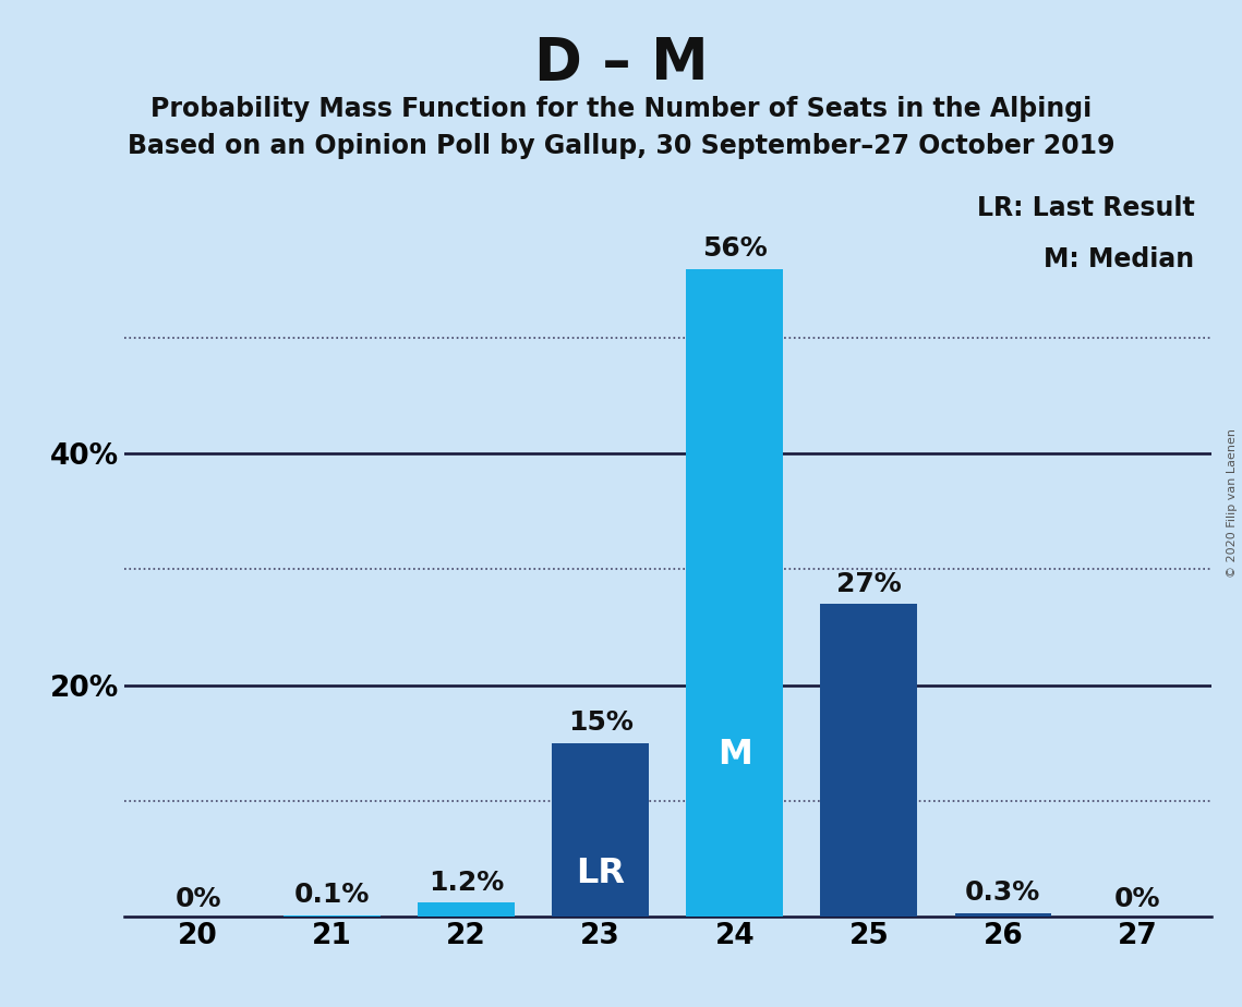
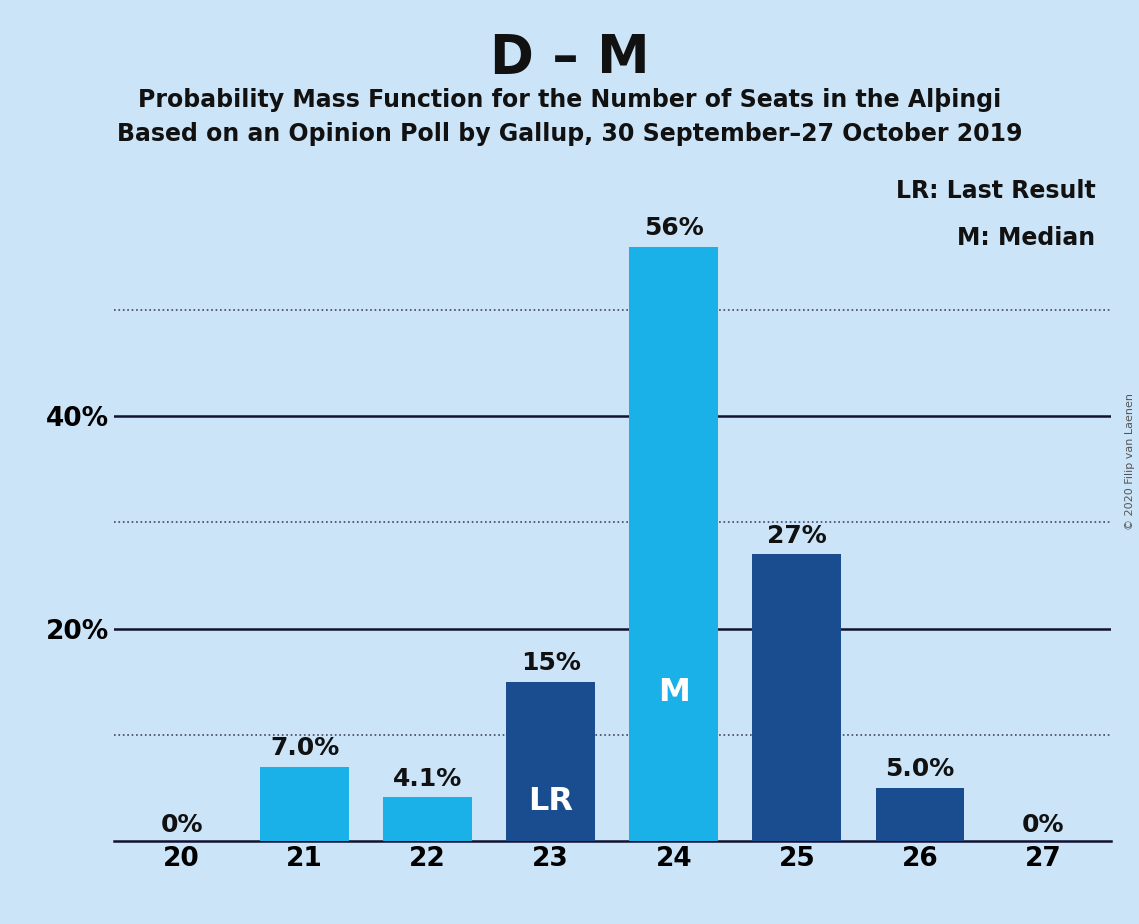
21: 0.1% -> 7.0%
22: 1.2% -> 4.1%
26: 0.3% -> 5.0%
